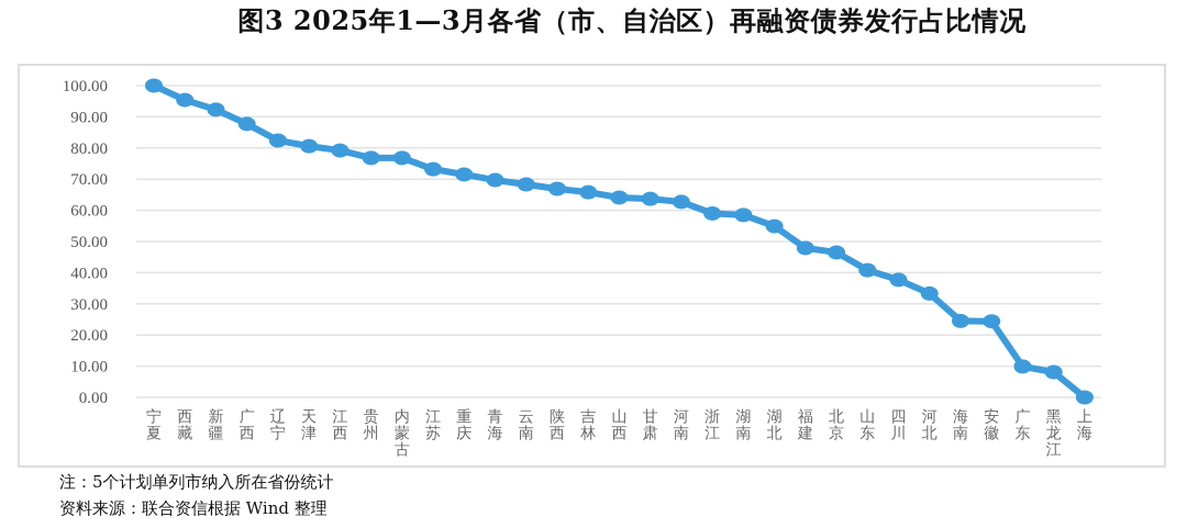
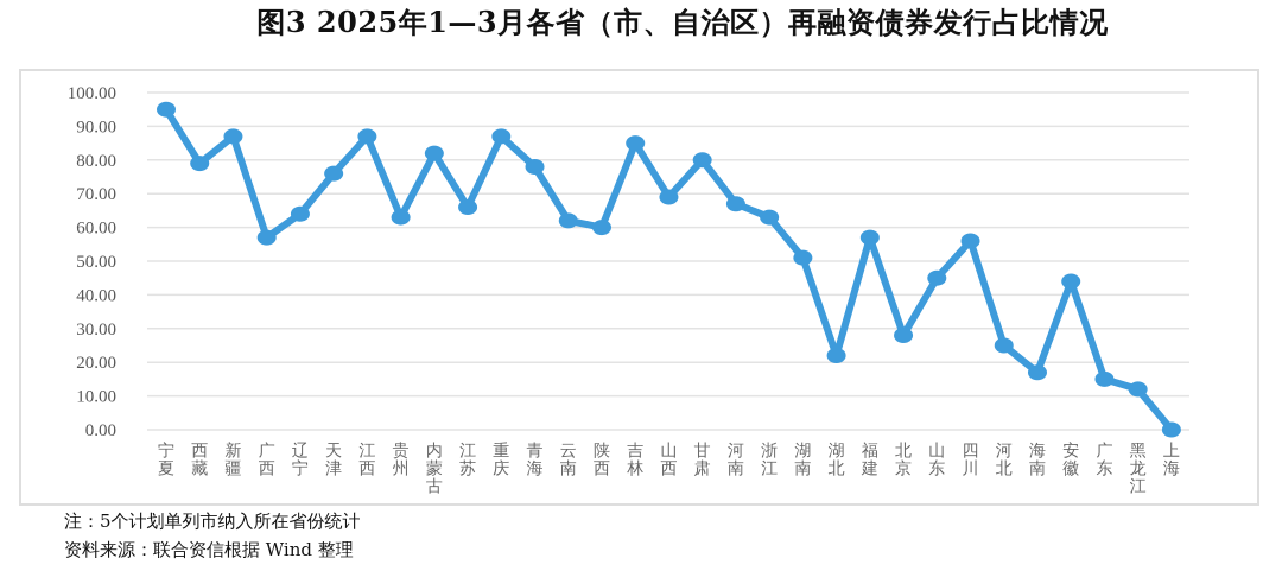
宁夏: 100 -> 95
西藏: 95 -> 79
新疆: 92 -> 87
广西: 88 -> 57
辽宁: 82 -> 64
天津: 81 -> 76
江西: 79 -> 87
贵州: 77 -> 63
内蒙古: 77 -> 82
江苏: 73 -> 66
重庆: 72 -> 87
青海: 70 -> 78
云南: 68 -> 62
陕西: 67 -> 60
吉林: 66 -> 85
山西: 64 -> 69
甘肃: 64 -> 80
河南: 63 -> 67
浙江: 59 -> 63
湖南: 58 -> 51
湖北: 55 -> 22
福建: 48 -> 57
北京: 46 -> 28
山东: 41 -> 45
四川: 38 -> 56
河北: 33 -> 25
海南: 24 -> 17
安徽: 24 -> 44
广东: 10 -> 15
黑龙江: 8 -> 12
